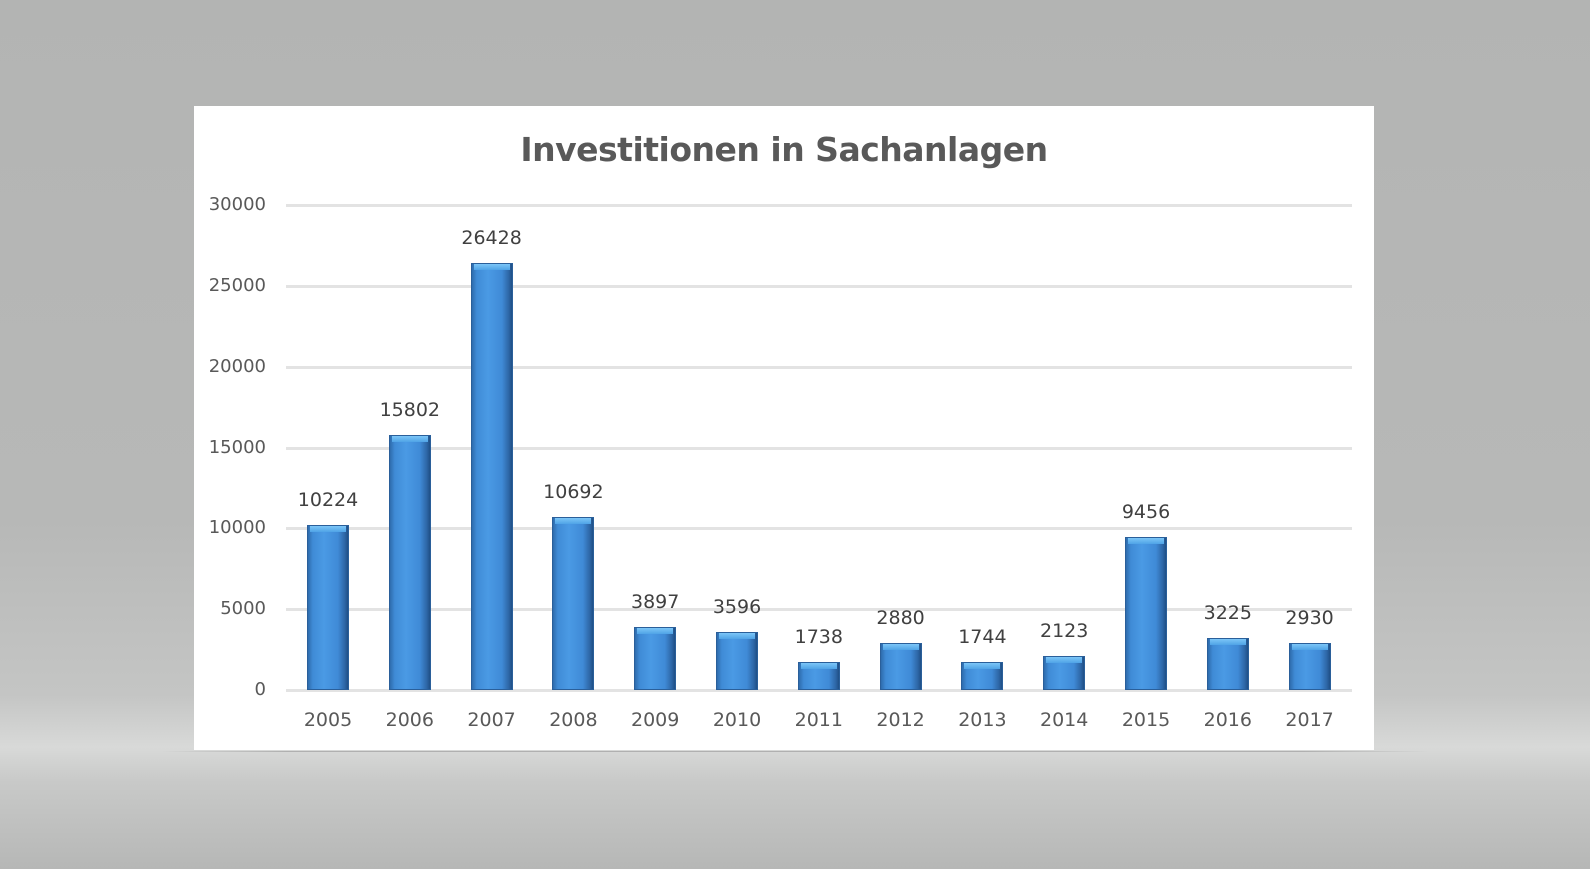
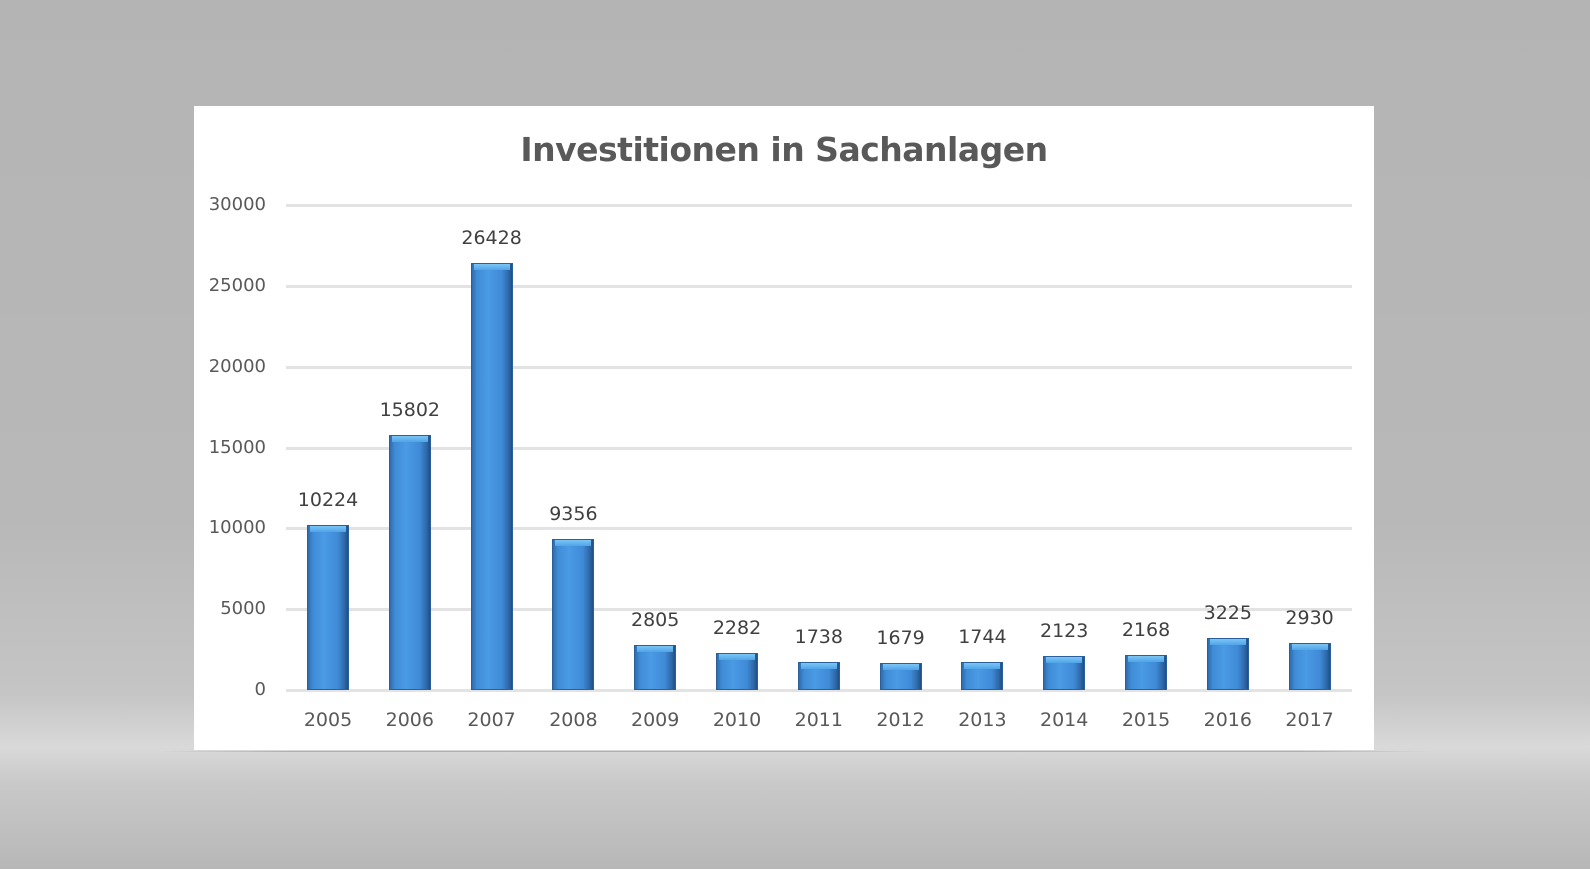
2008: 10692 -> 9356
2009: 3897 -> 2805
2010: 3596 -> 2282
2012: 2880 -> 1679
2015: 9456 -> 2168
